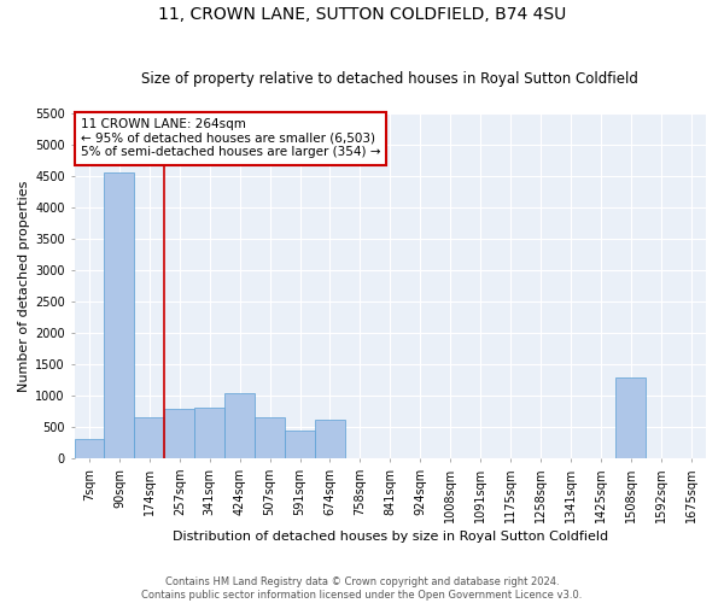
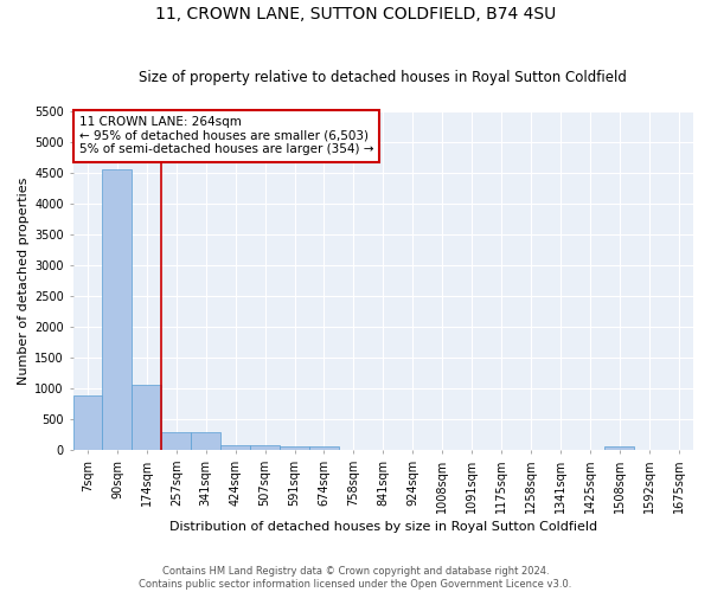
7sqm: 300 -> 880
174sqm: 660 -> 1060
257sqm: 780 -> 290
341sqm: 800 -> 280
424sqm: 1040 -> 80
507sqm: 660 -> 70
591sqm: 440 -> 50
674sqm: 620 -> 60
1508sqm: 1280 -> 60
